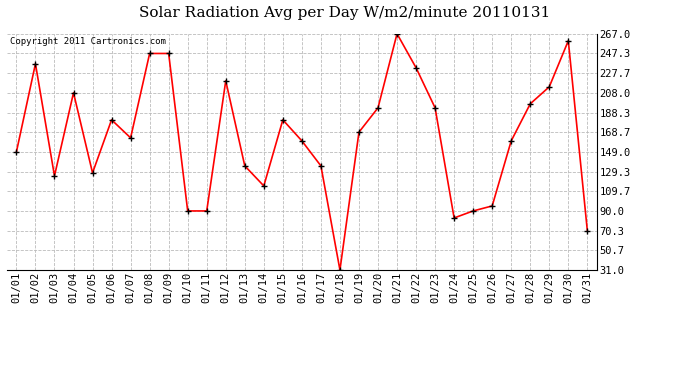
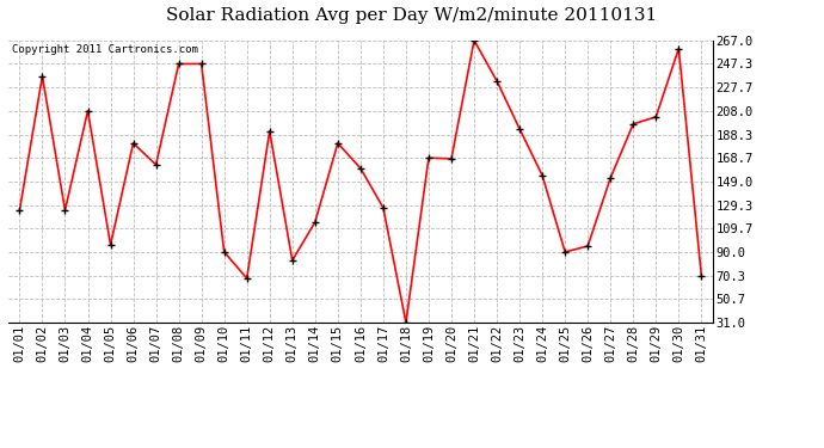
01/01: 149 -> 125
01/05: 128 -> 96
01/11: 90 -> 68
01/12: 220 -> 191
01/13: 135 -> 83
01/17: 135 -> 127
01/20: 193 -> 168
01/24: 83 -> 154
01/27: 160 -> 152
01/29: 214 -> 203
